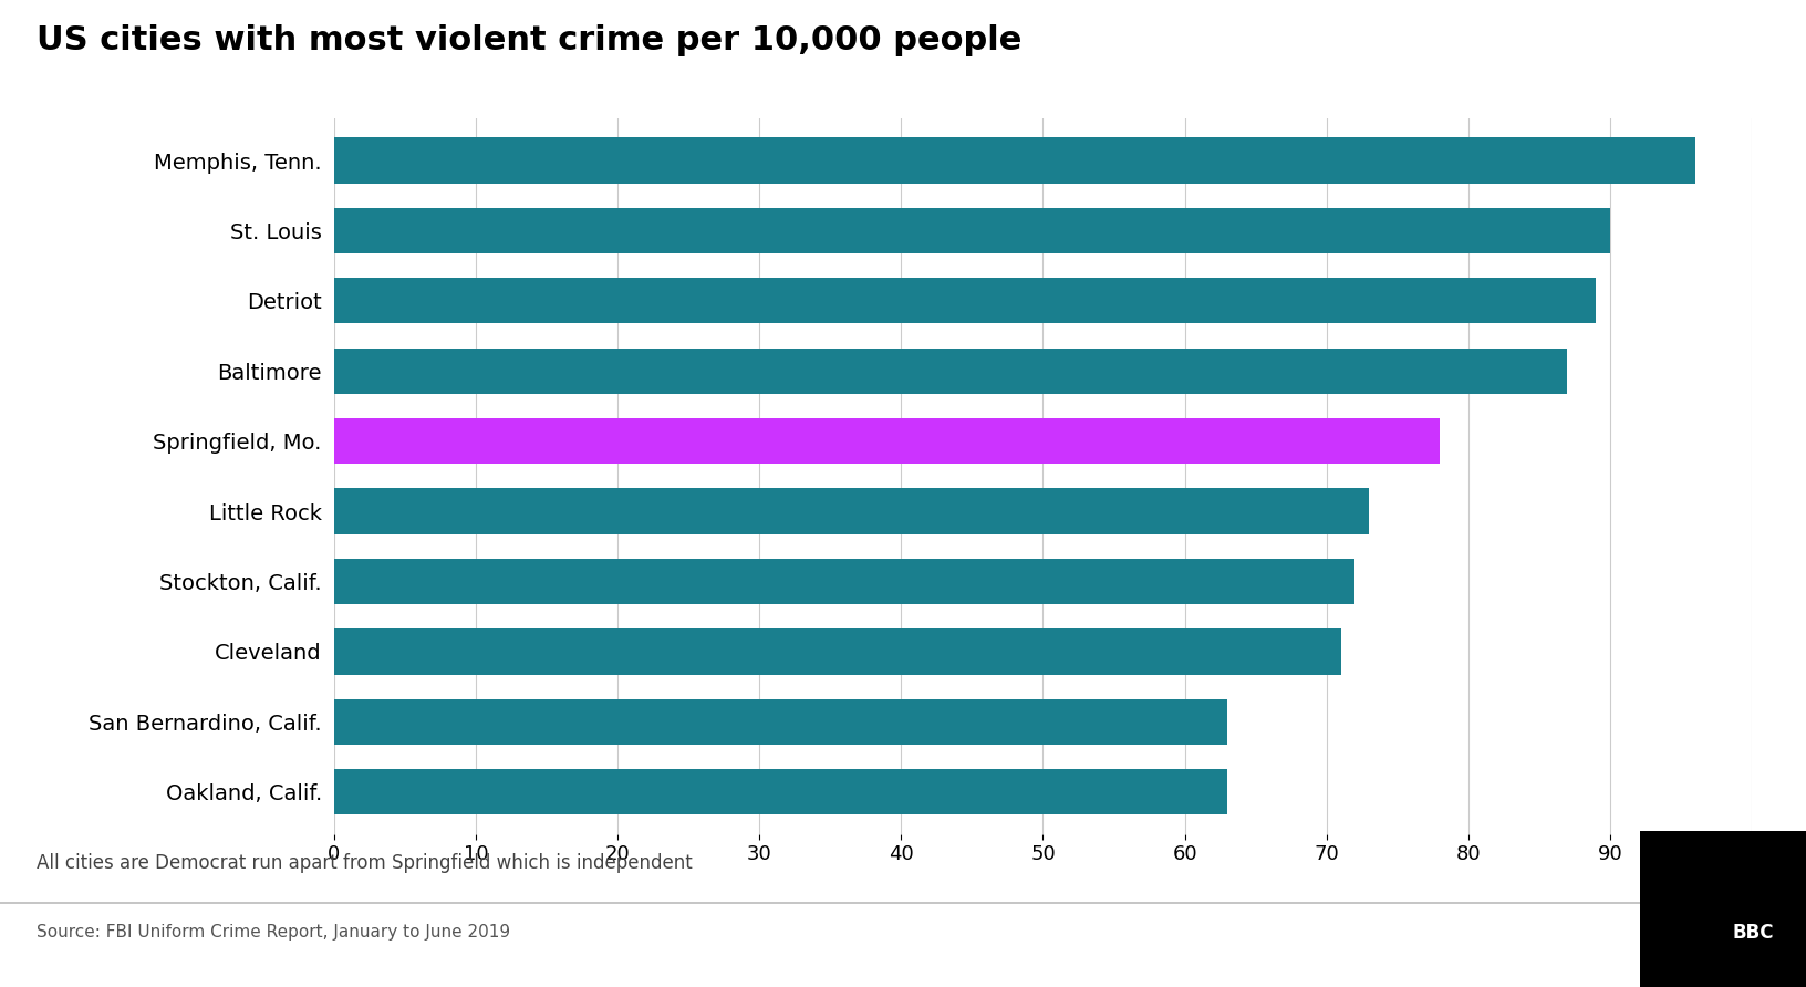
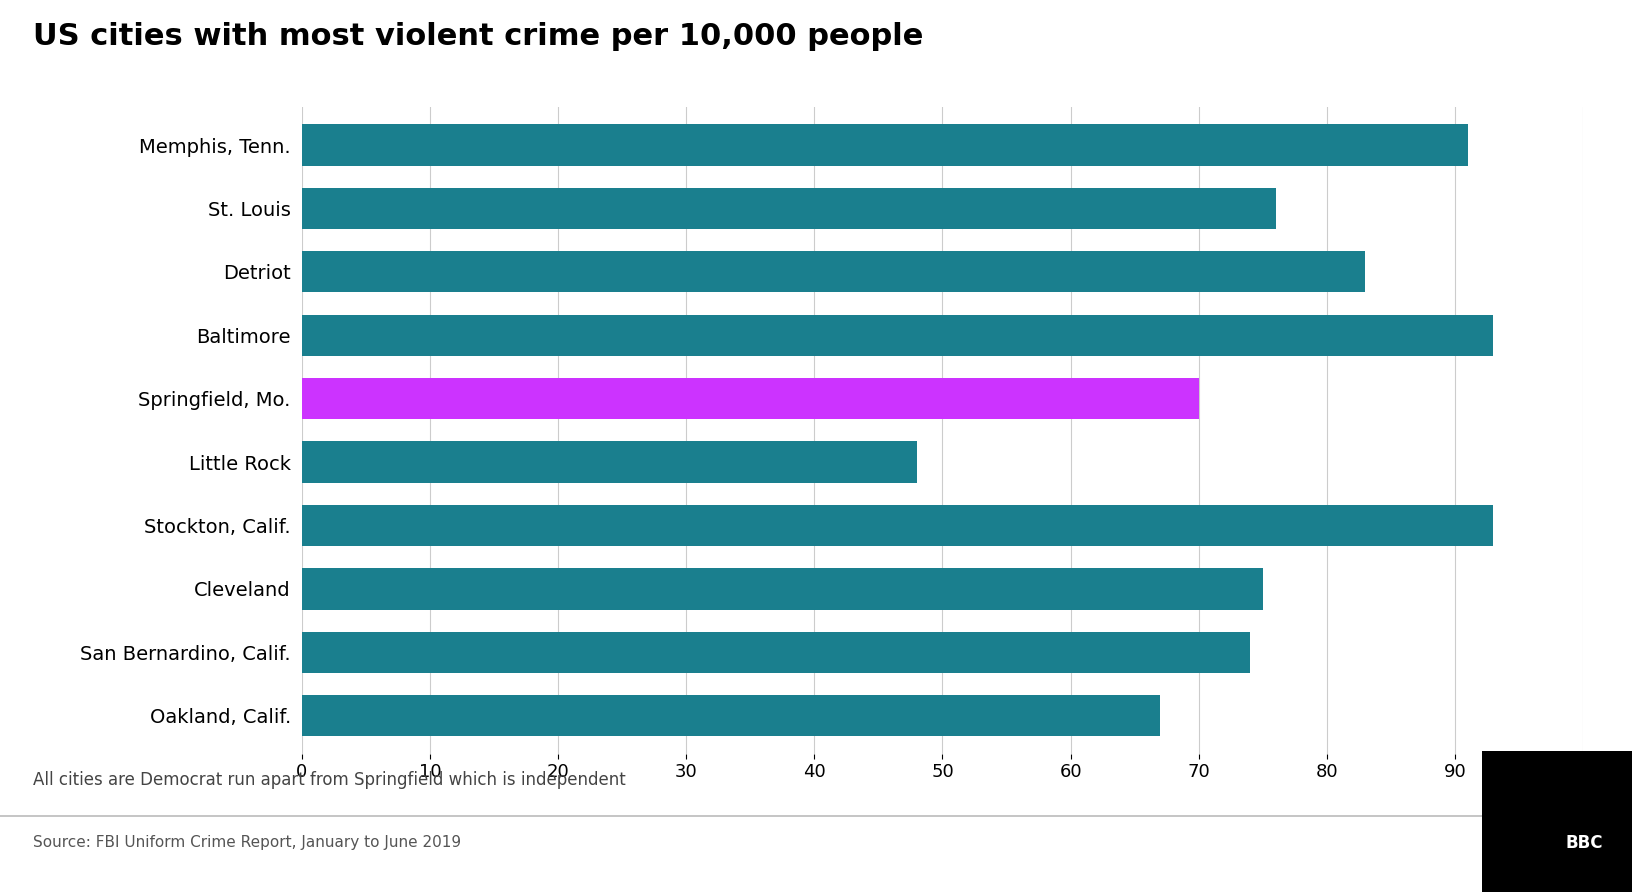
Memphis, Tenn.: 96 -> 91
St. Louis: 90 -> 76
Detriot: 89 -> 83
Baltimore: 87 -> 93
Springfield, Mo.: 78 -> 70
Little Rock: 73 -> 48
Stockton, Calif.: 72 -> 93
Cleveland: 71 -> 75
San Bernardino, Calif.: 63 -> 74
Oakland, Calif.: 63 -> 67
